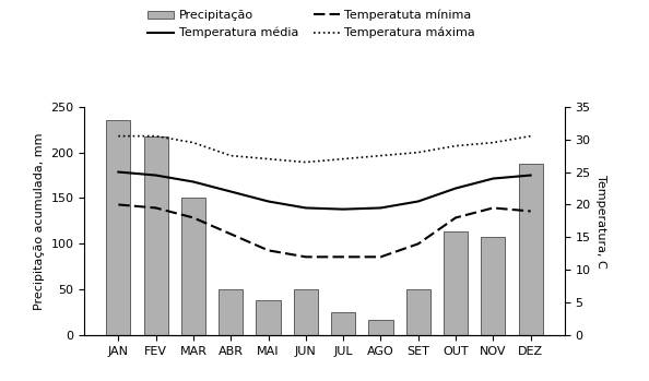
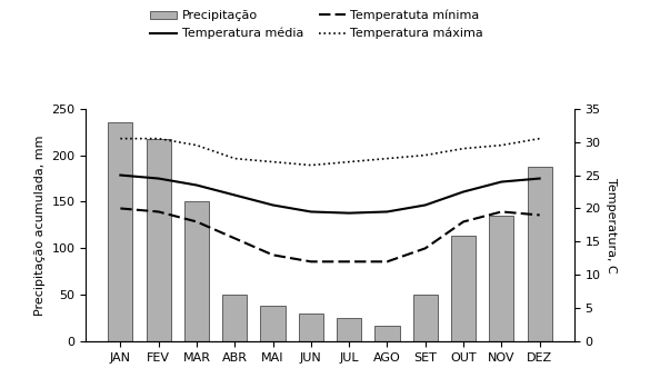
Precipitação/JUN: 50 -> 30
Precipitação/NOV: 108 -> 135
